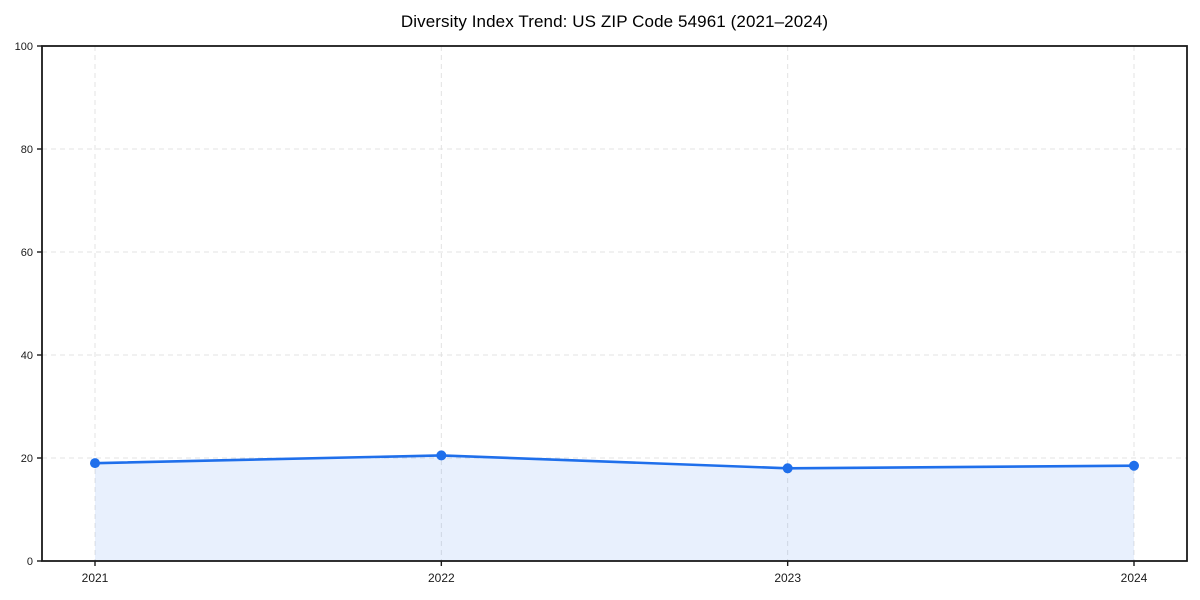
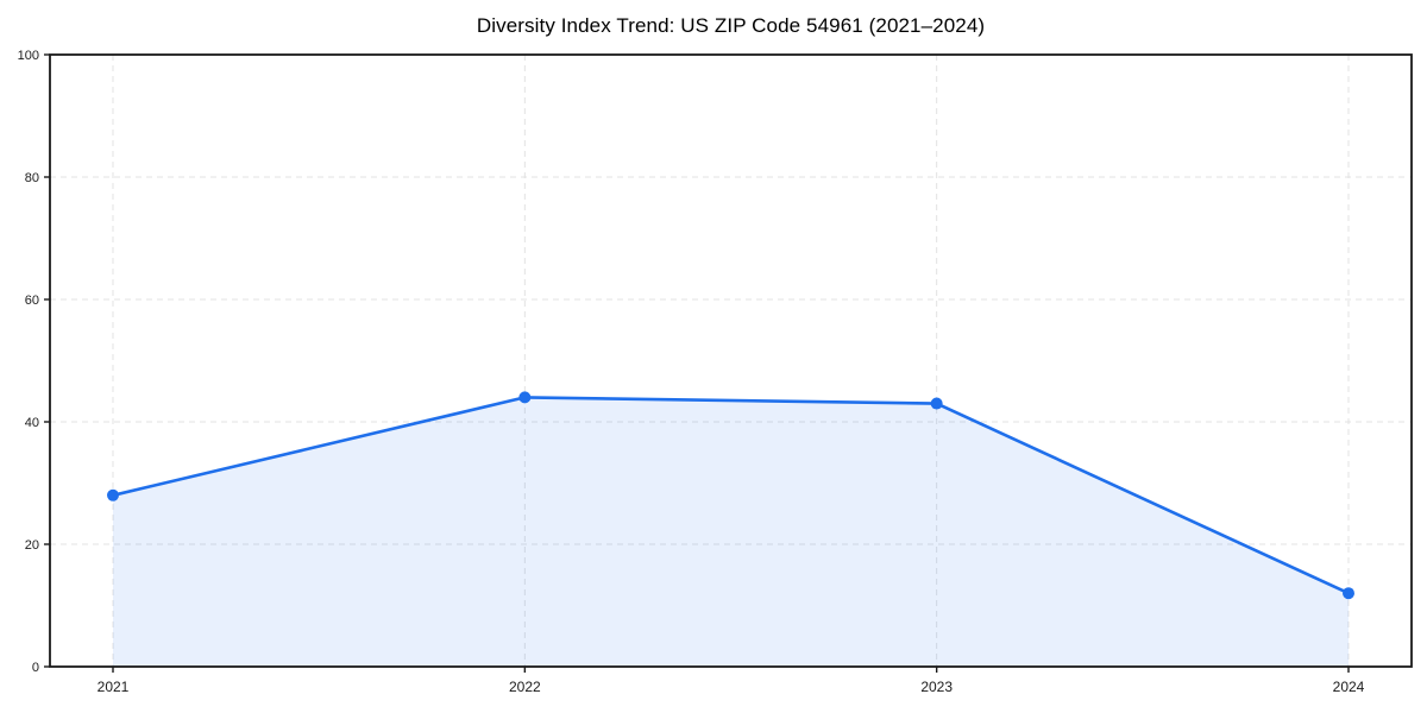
2021: 19 -> 28
2022: 20 -> 44
2023: 18 -> 43
2024: 18 -> 12
